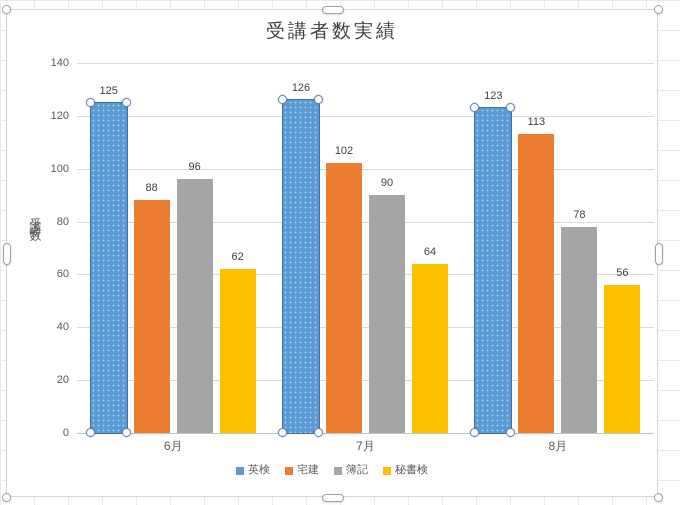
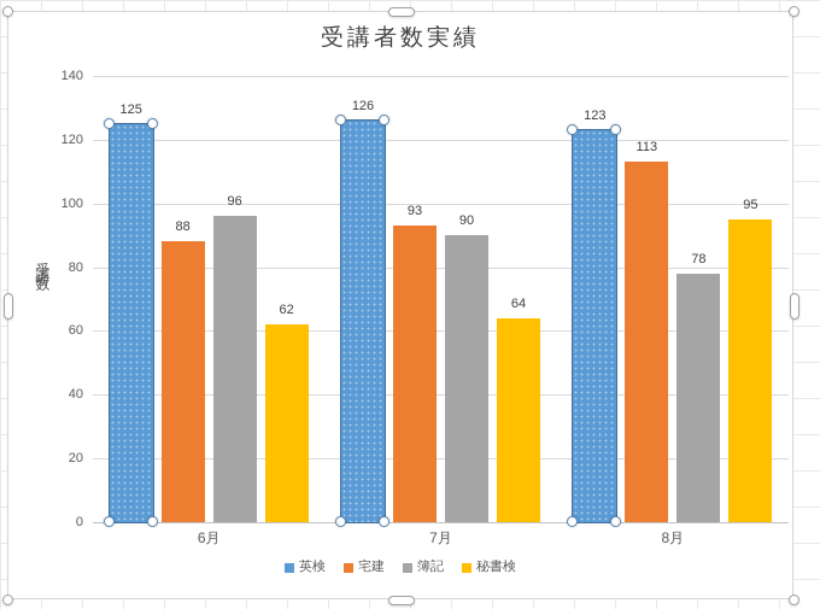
宅建/7月: 102 -> 93
秘書検/8月: 56 -> 95
